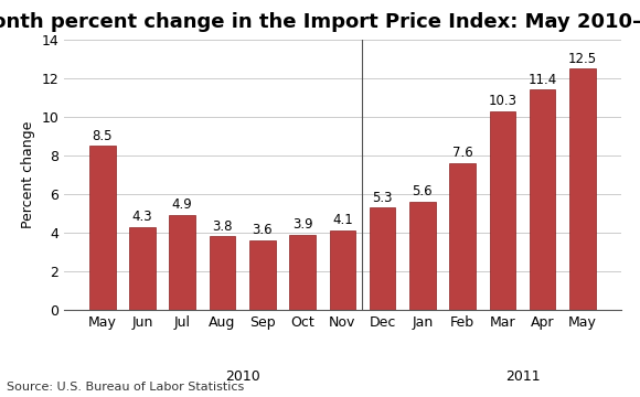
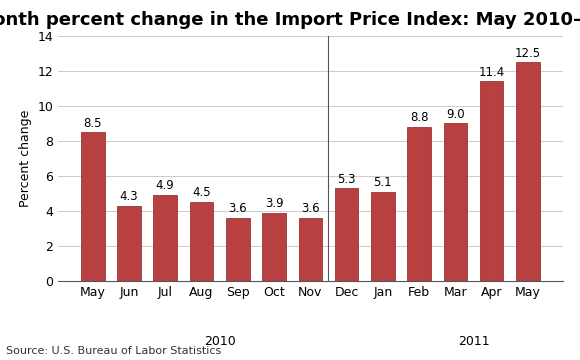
Aug: 3.8 -> 4.5
Nov: 4.1 -> 3.6
Jan: 5.6 -> 5.1
Feb: 7.6 -> 8.8
Mar: 10.3 -> 9.0
